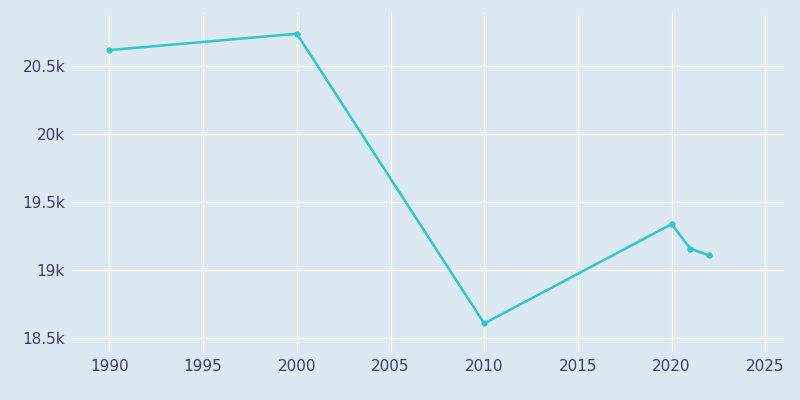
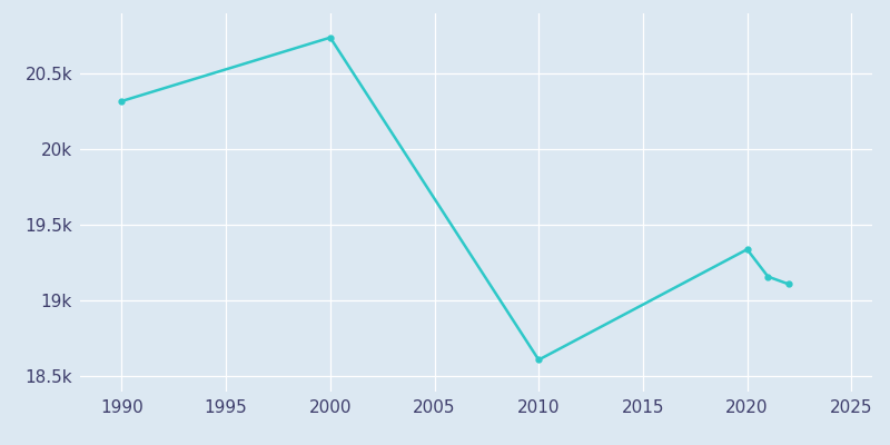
1990: 20.62k -> 20.32k
